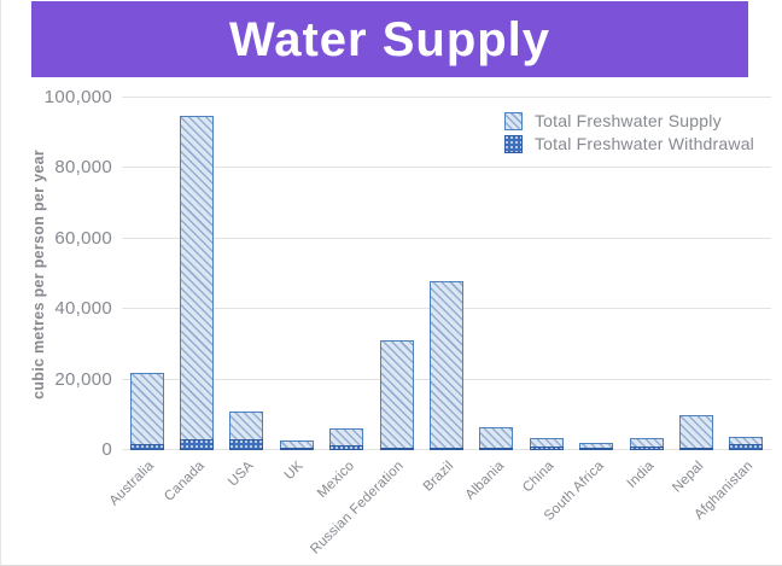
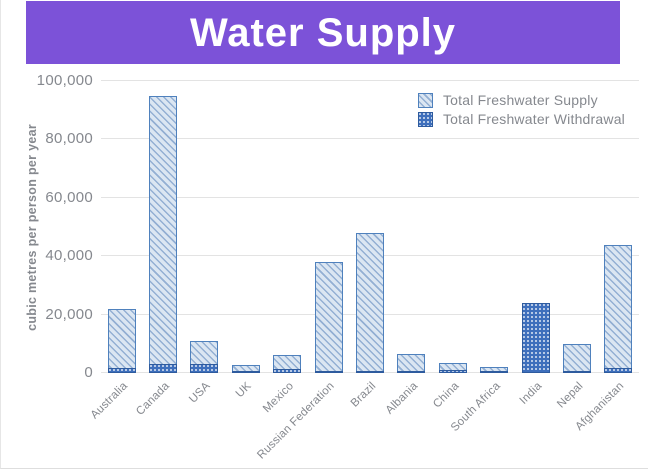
Total Freshwater Supply/Russian Federation: 31000 -> 38000
Total Freshwater Withdrawal/India: 1000 -> 24000
Total Freshwater Supply/Afghanistan: 4000 -> 44000
